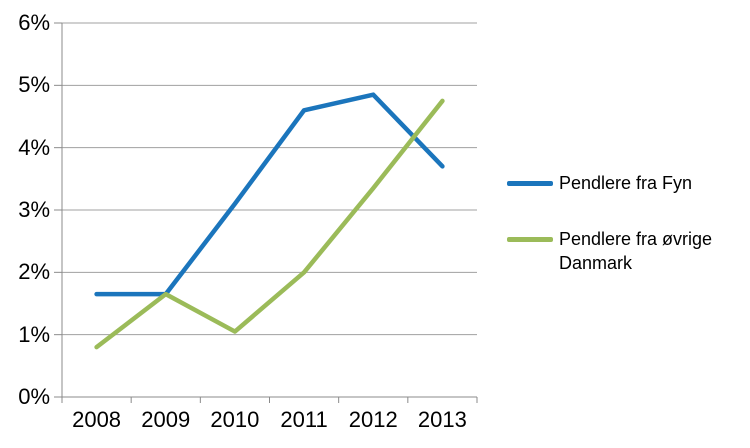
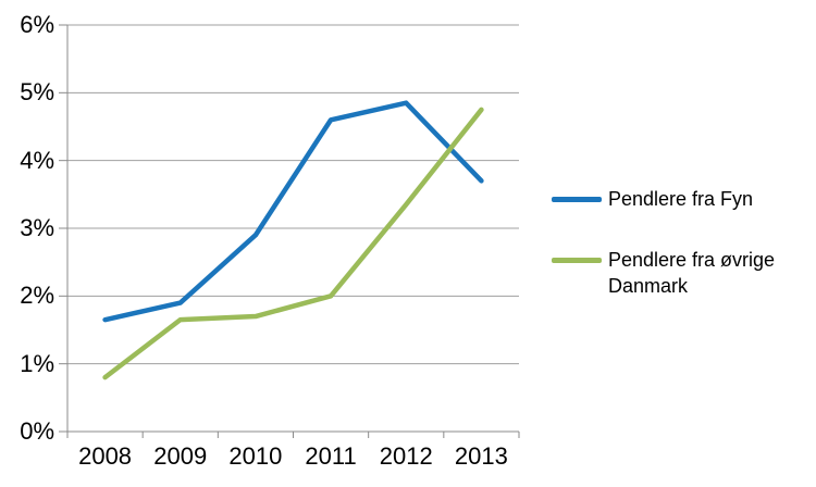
Pendlere fra Fyn/2009: 1.6% -> 1.9%
Pendlere fra Fyn/2010: 3.1% -> 2.9%
Pendlere fra øvrige Danmark/2010: 1.1% -> 1.7%
